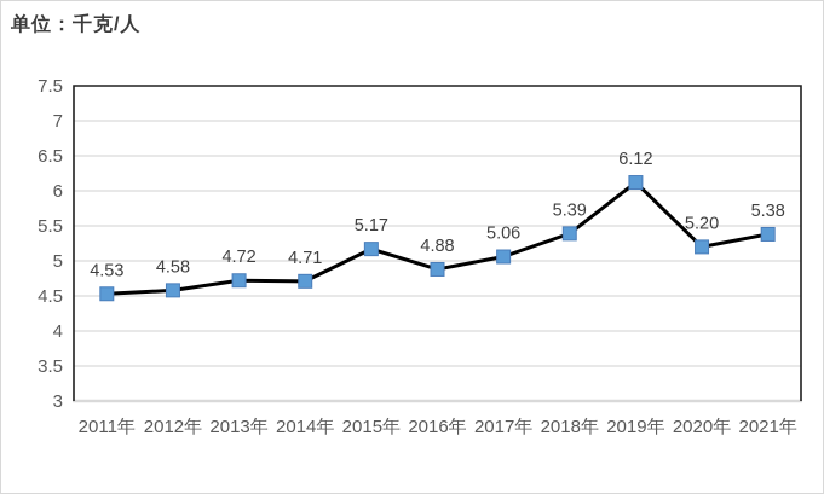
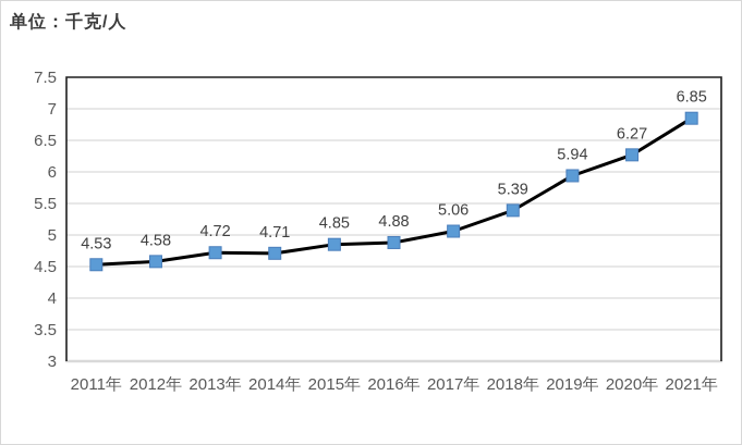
2015年: 5.17 -> 4.85
2019年: 6.12 -> 5.94
2020年: 5.20 -> 6.27
2021年: 5.38 -> 6.85
